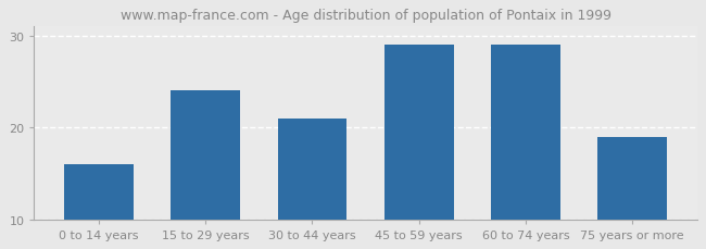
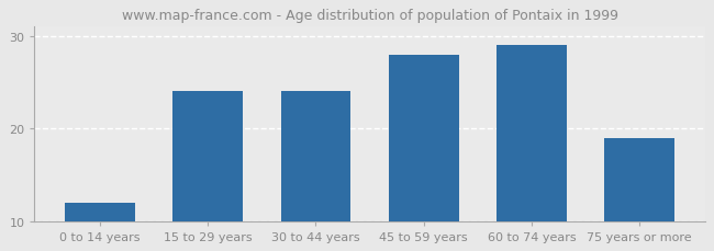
0 to 14 years: 16 -> 12
30 to 44 years: 21 -> 24
45 to 59 years: 29 -> 28
